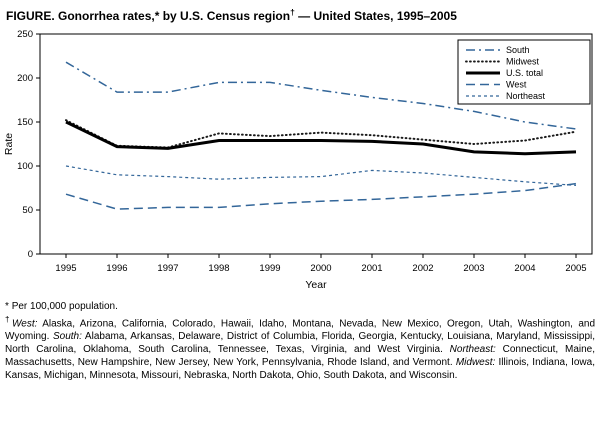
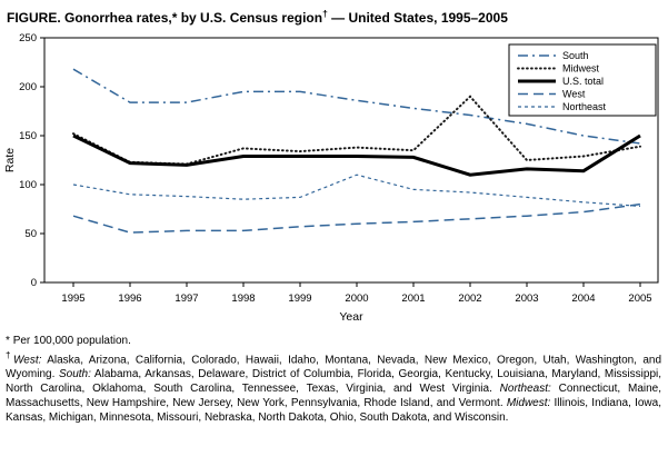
Northeast/2000: 90 -> 110
Midwest/2002: 130 -> 190
U.S. total/2002: 120 -> 110
U.S. total/2005: 120 -> 150
